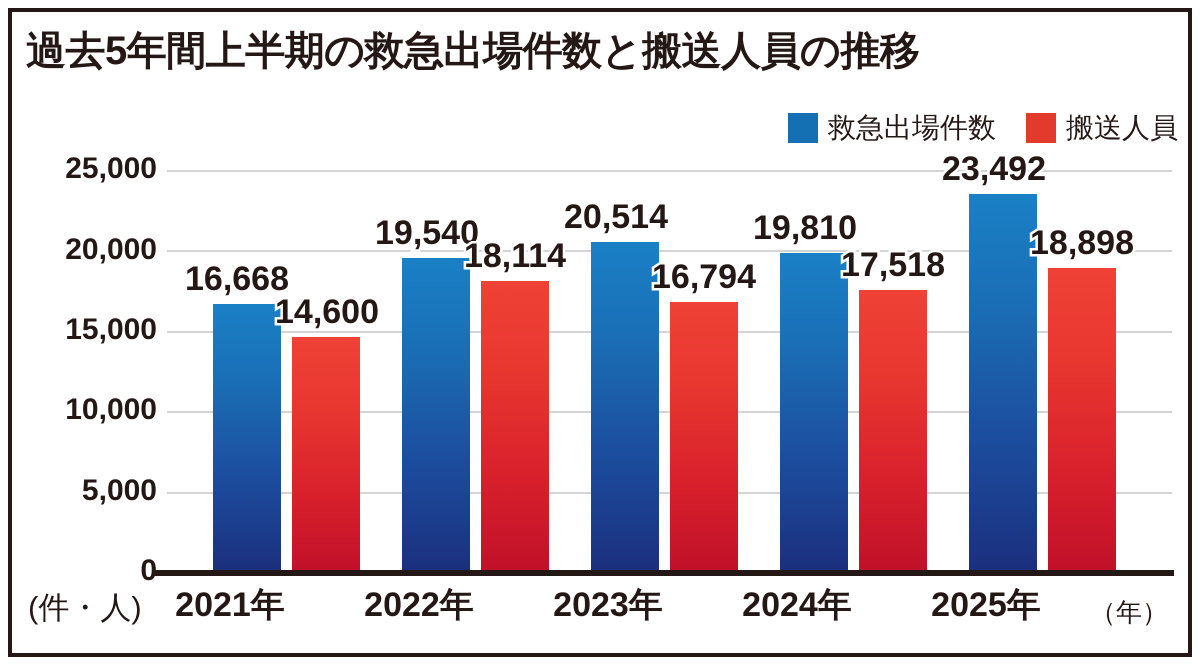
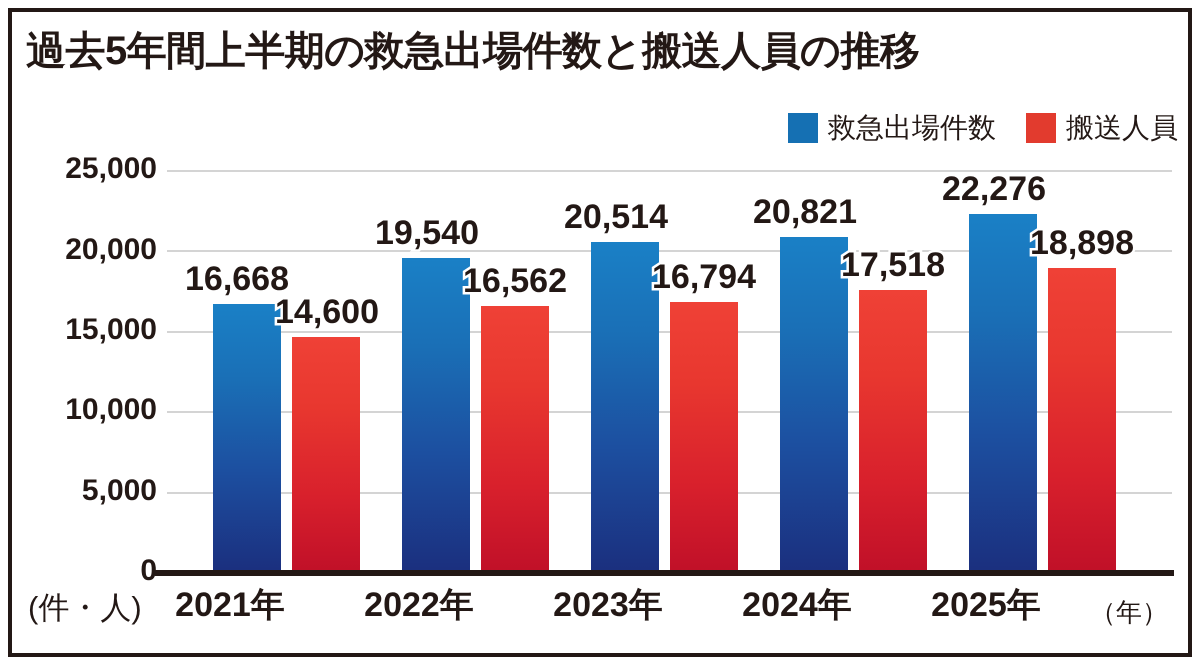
搬送人員/2022年: 18,114 -> 16,562
救急出場件数/2024年: 19,810 -> 20,821
救急出場件数/2025年: 23,492 -> 22,276
